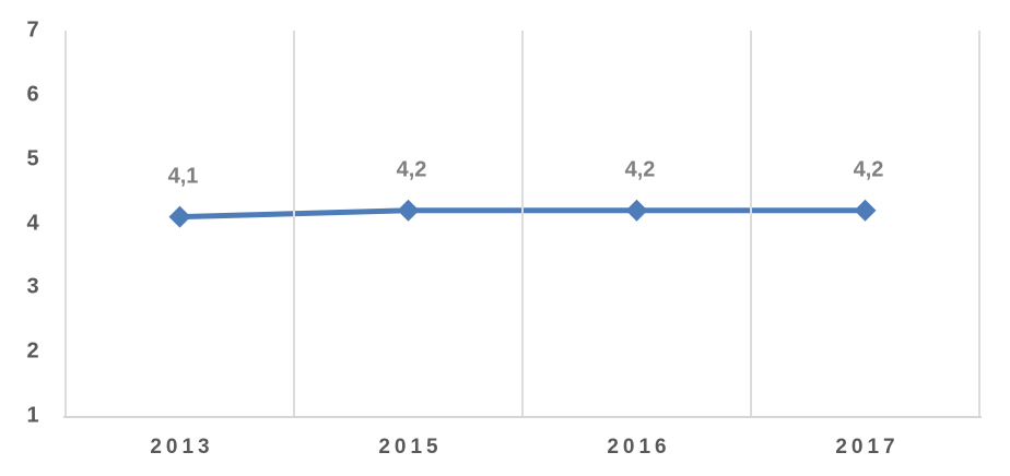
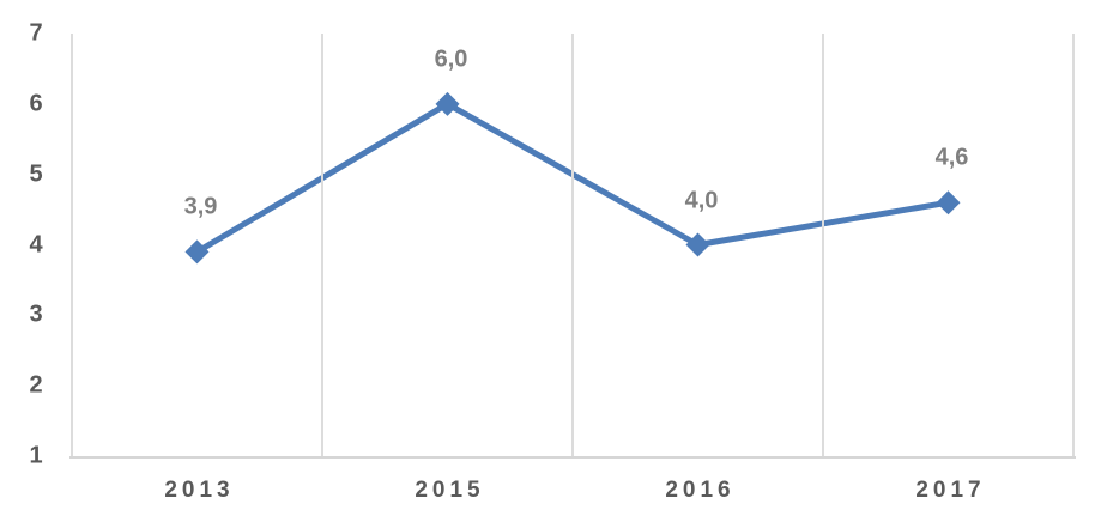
2013: 4,1 -> 3,9
2015: 4,2 -> 6,0
2016: 4,2 -> 4,0
2017: 4,2 -> 4,6
